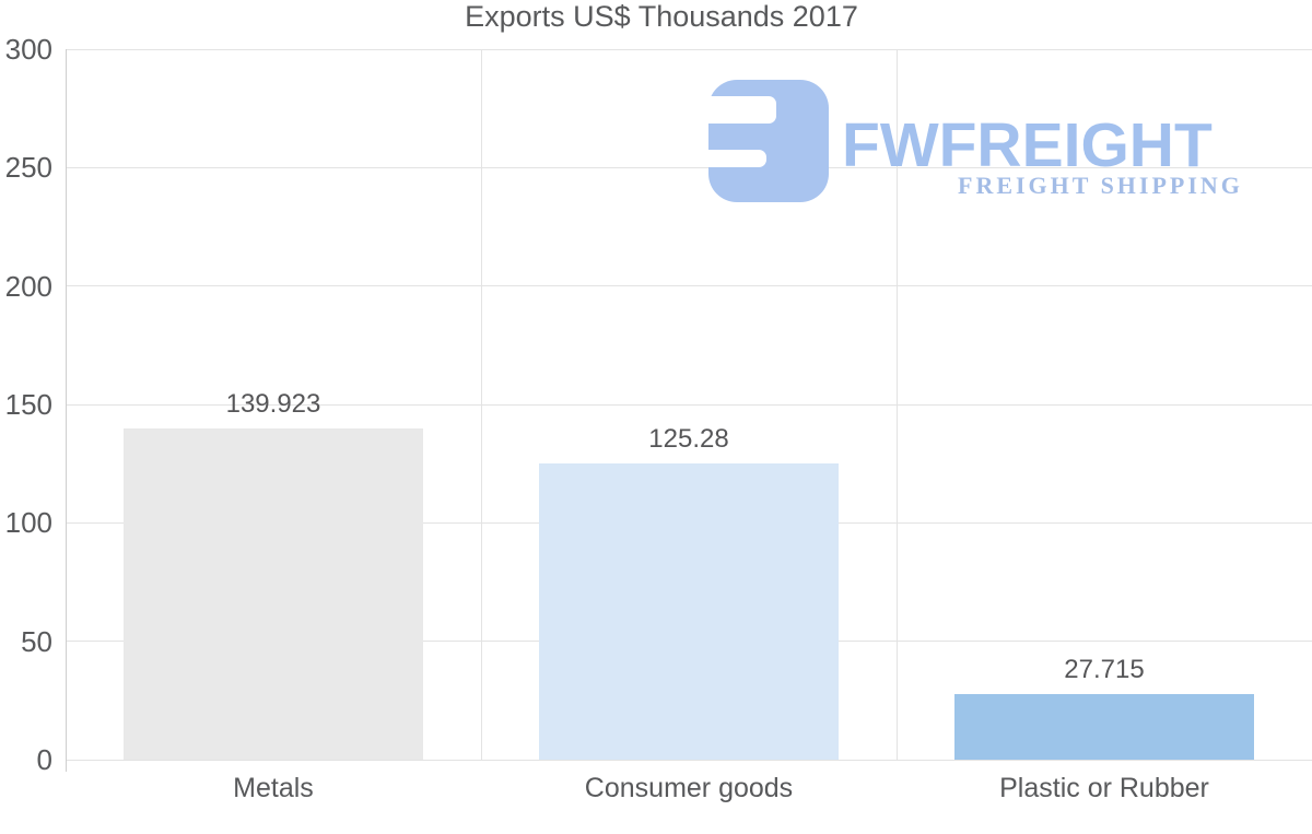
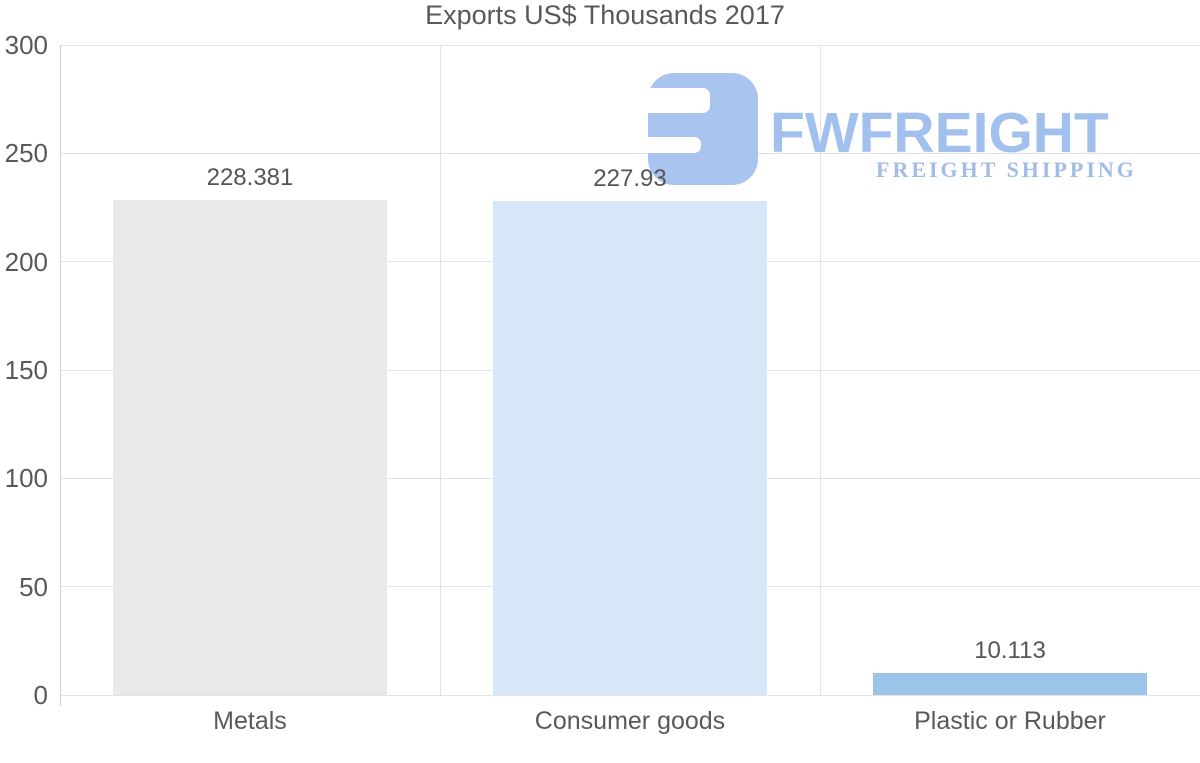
Metals: 139.923 -> 228.381
Consumer goods: 125.28 -> 227.93
Plastic or Rubber: 27.715 -> 10.113
